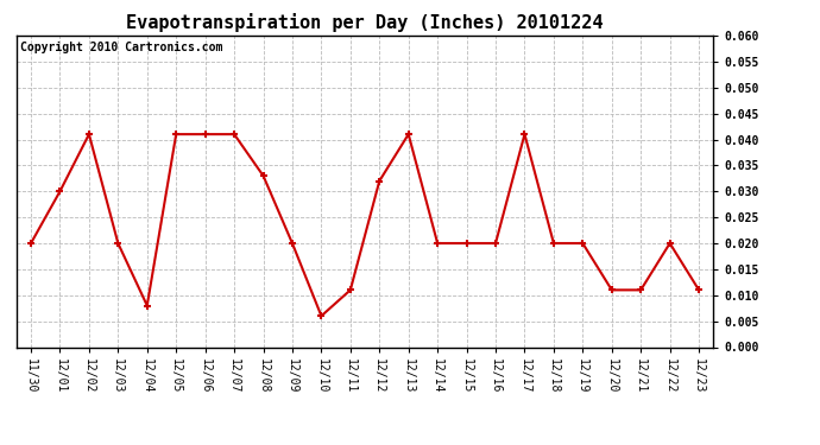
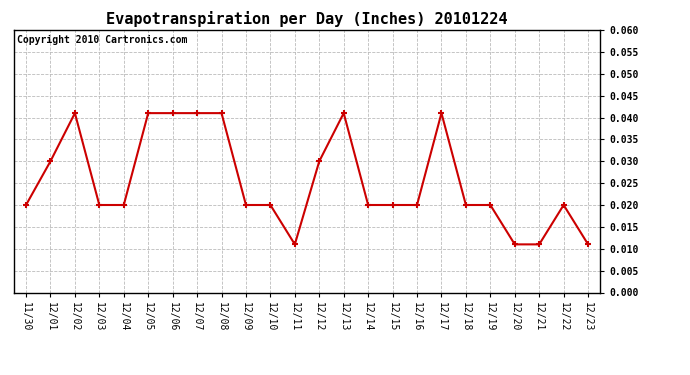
12/04: 0.008 -> 0.020
12/08: 0.033 -> 0.041
12/10: 0.006 -> 0.020
12/12: 0.032 -> 0.030
